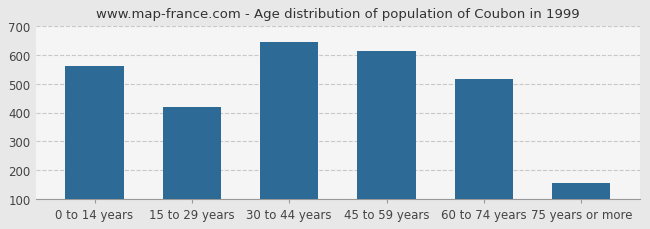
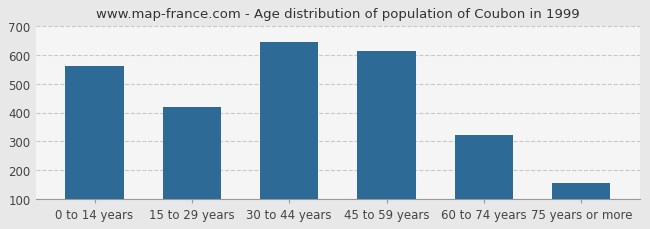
60 to 74 years: 515 -> 322
